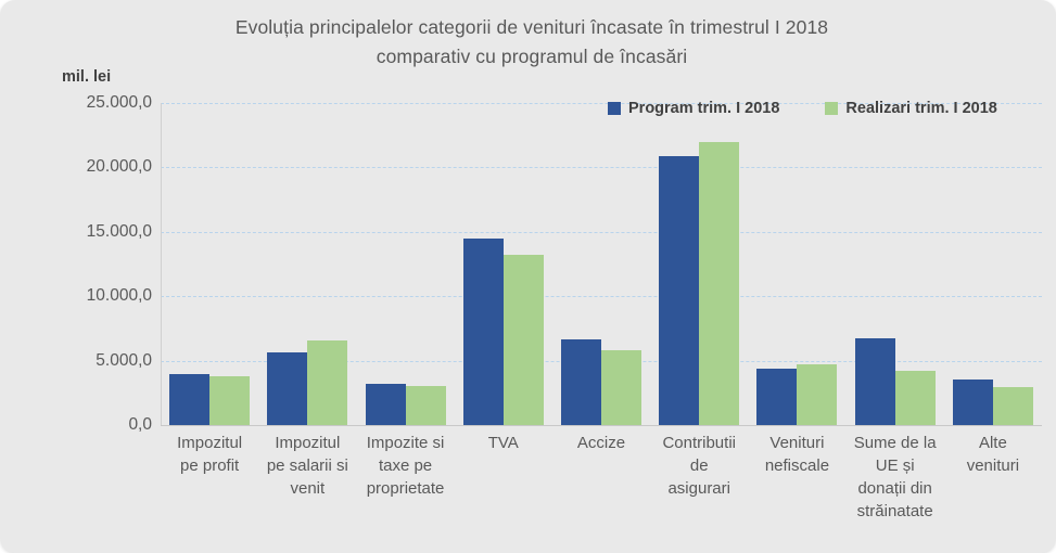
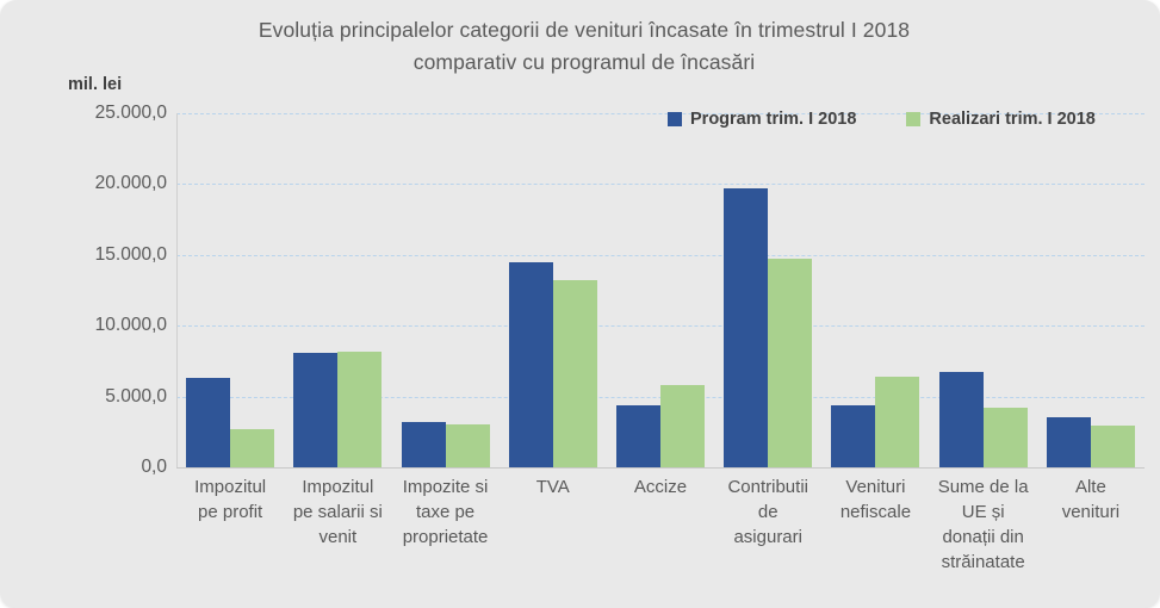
Program trim. I 2018/Impozitul pe profit: 4000 -> 6300
Realizari trim. I 2018/Impozitul pe profit: 3800 -> 2700
Program trim. I 2018/Impozitul pe salarii si venit: 5600 -> 8100
Realizari trim. I 2018/Impozitul pe salarii si venit: 6600 -> 8200
Program trim. I 2018/Accize: 6600 -> 4400
Program trim. I 2018/Contributii de asigurari: 20900 -> 19700
Realizari trim. I 2018/Contributii de asigurari: 22000 -> 14700
Realizari trim. I 2018/Venituri nefiscale: 4700 -> 6400
